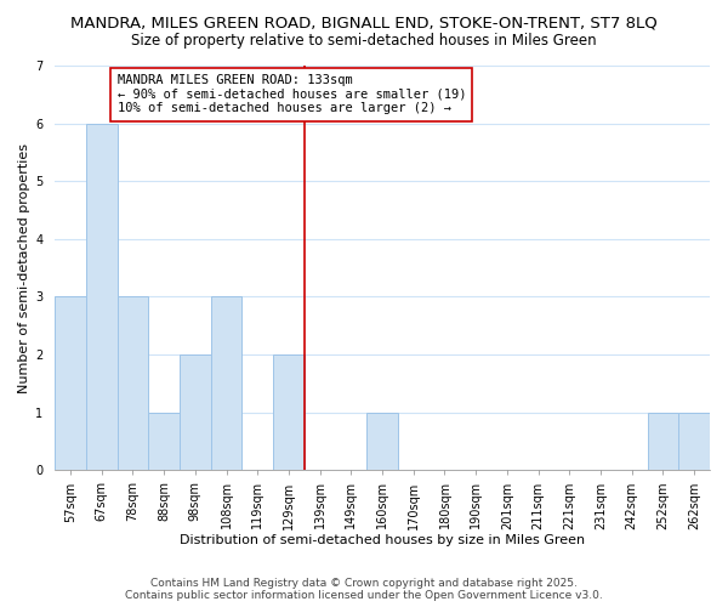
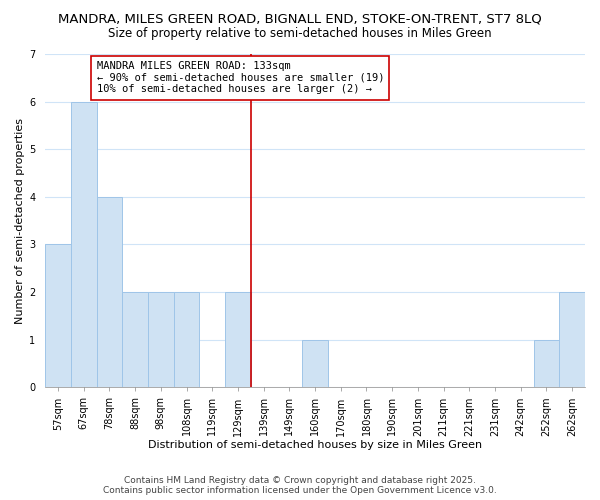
78sqm: 3 -> 4
88sqm: 1 -> 2
108sqm: 3 -> 2
262sqm: 1 -> 2
